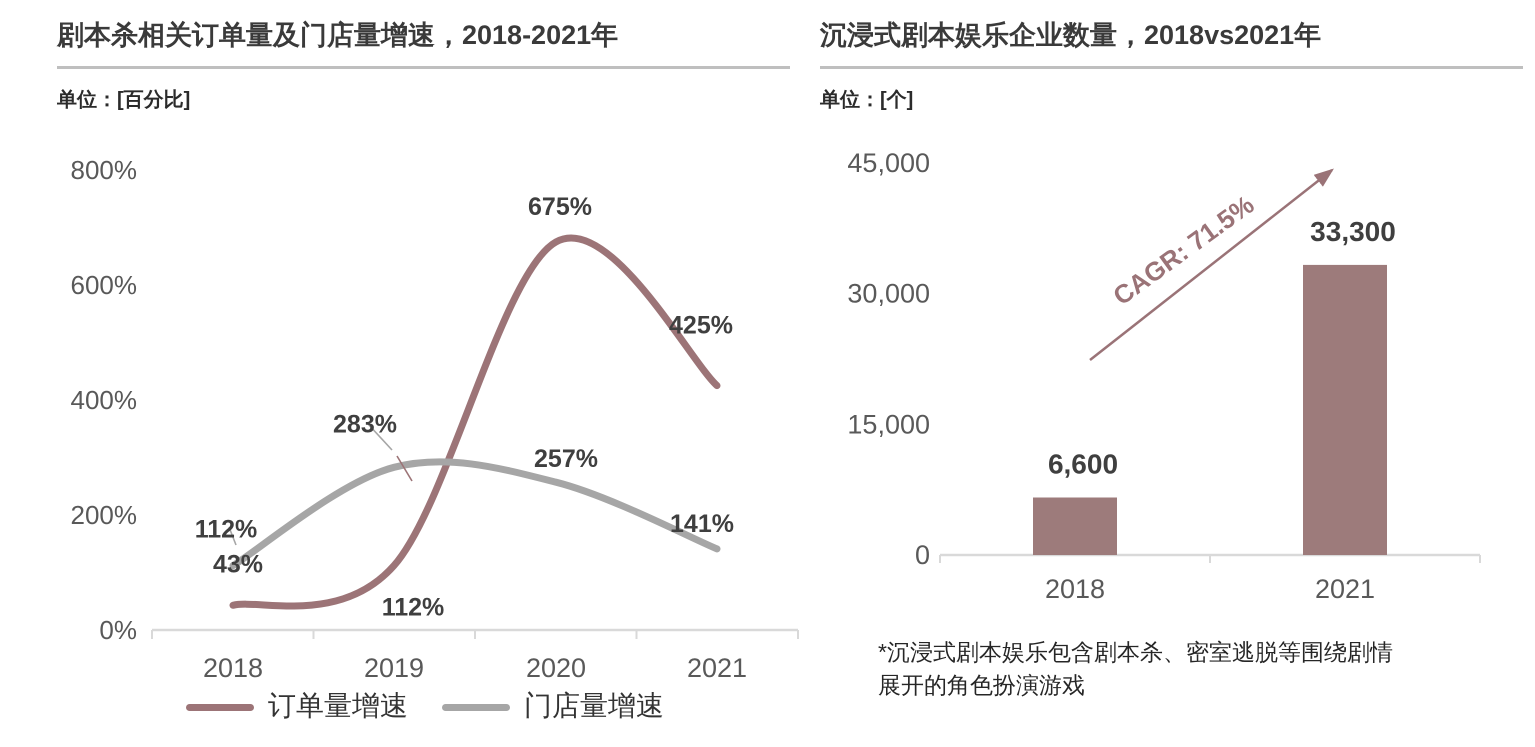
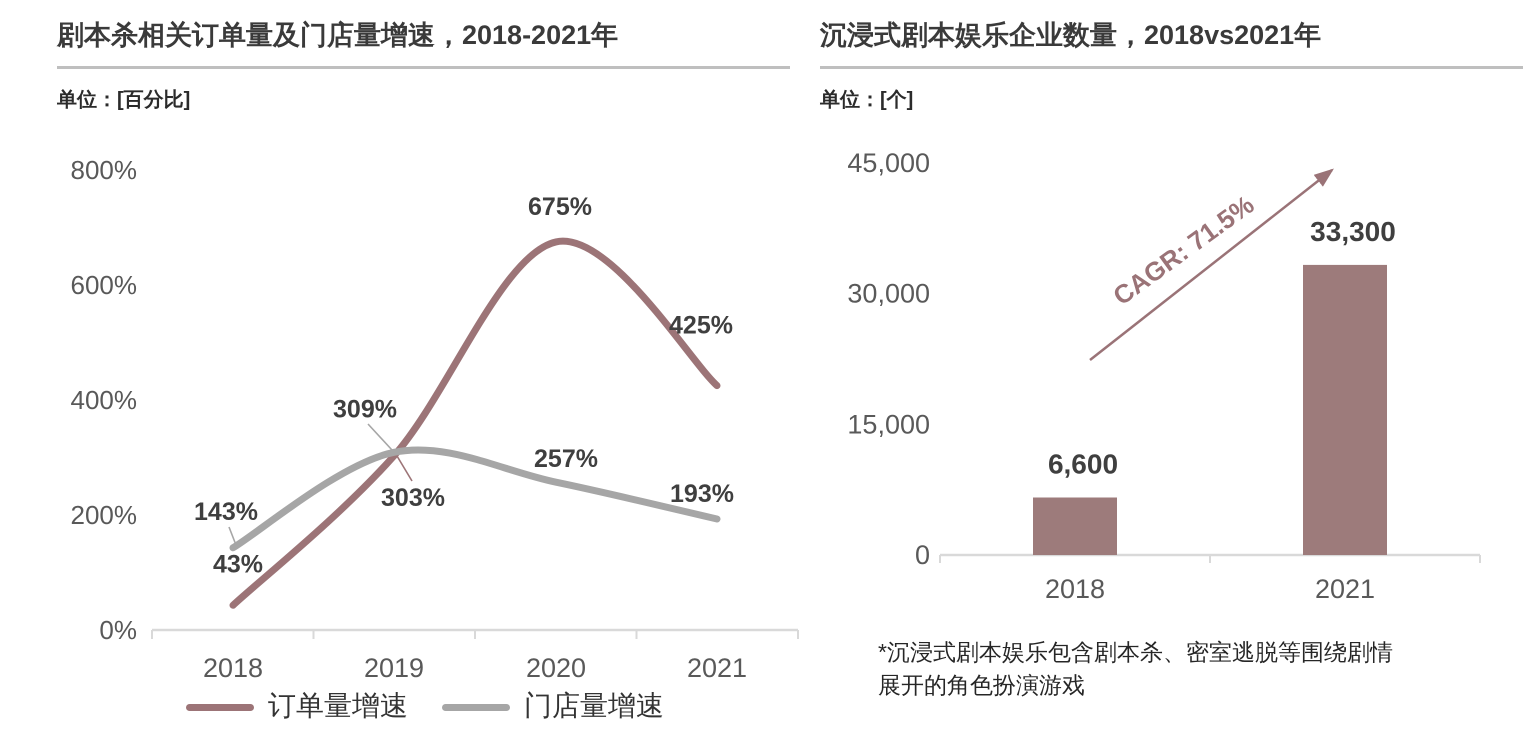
剧本杀相关订单量及门店量增速，2018-2021年/门店量增速/2018: 112% -> 143%
剧本杀相关订单量及门店量增速，2018-2021年/订单量增速/2019: 112% -> 303%
剧本杀相关订单量及门店量增速，2018-2021年/门店量增速/2019: 283% -> 309%
剧本杀相关订单量及门店量增速，2018-2021年/门店量增速/2021: 141% -> 193%
